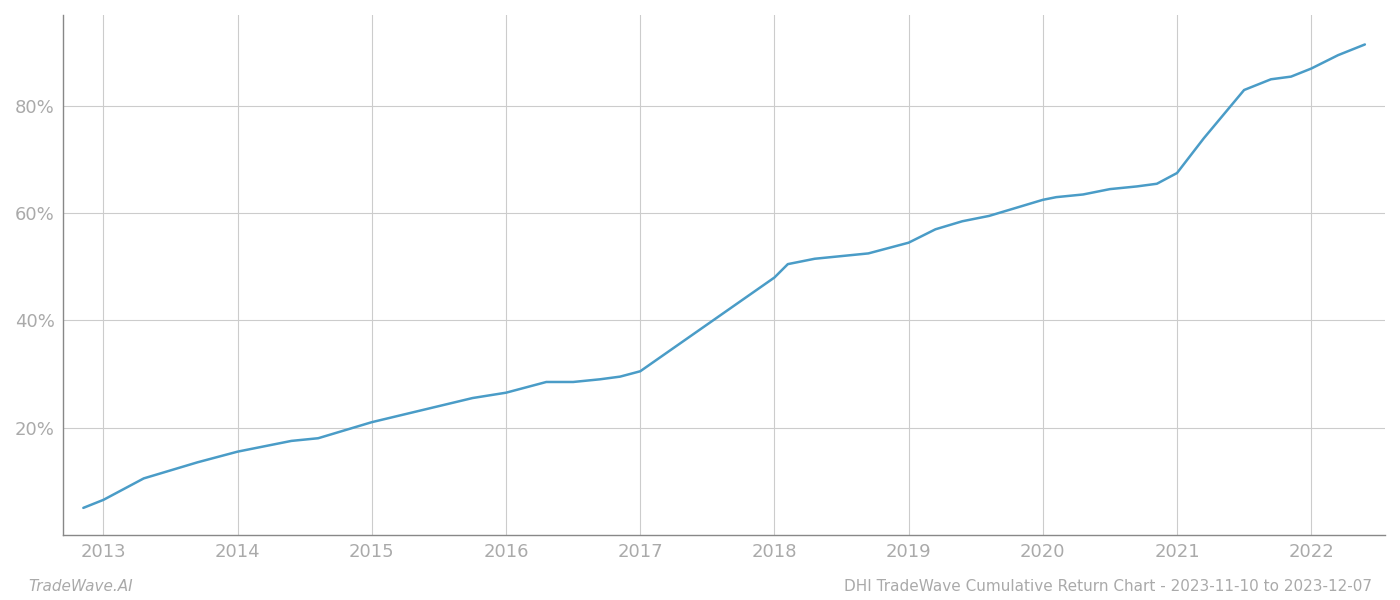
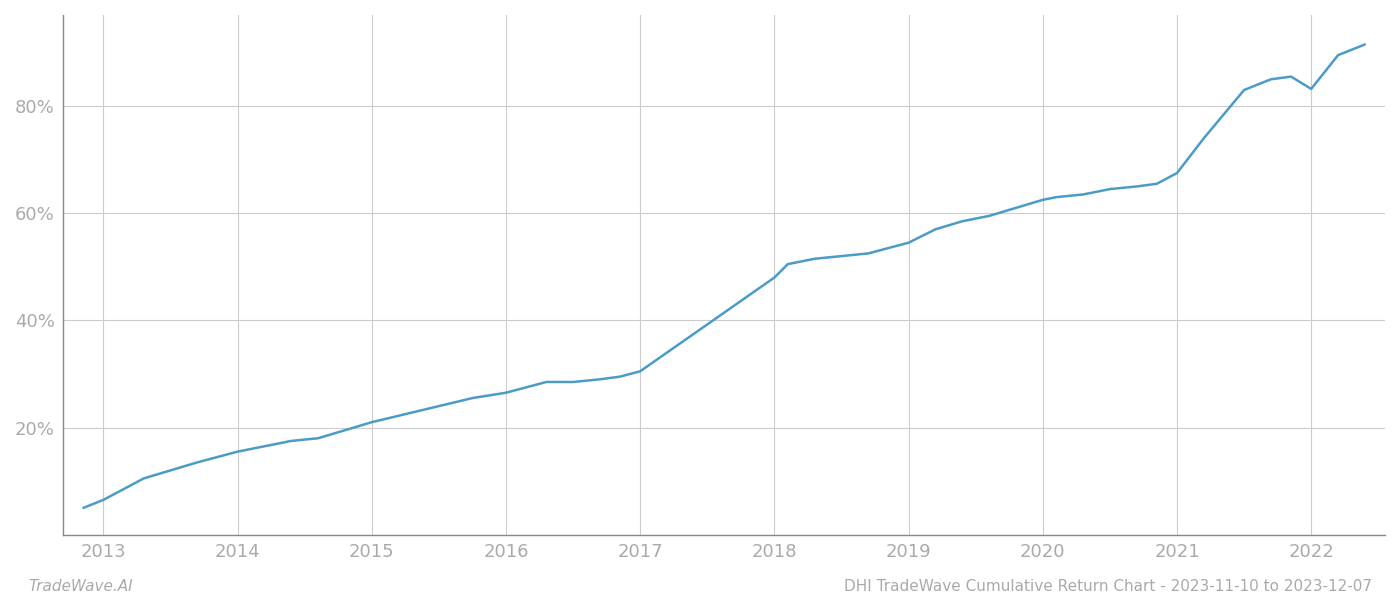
2022: 87.0% -> 83.2%
